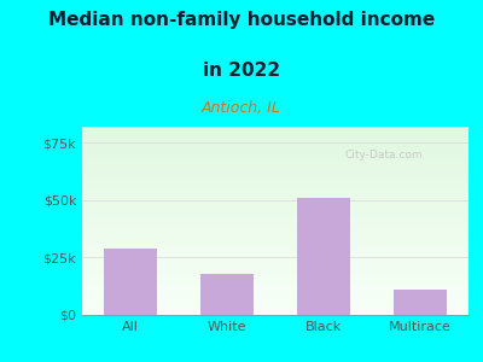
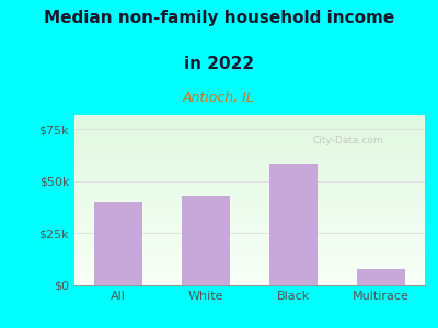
All: $29k -> $40k
White: $18k -> $43k
Black: $51k -> $58k
Multirace: $11k -> $8k
